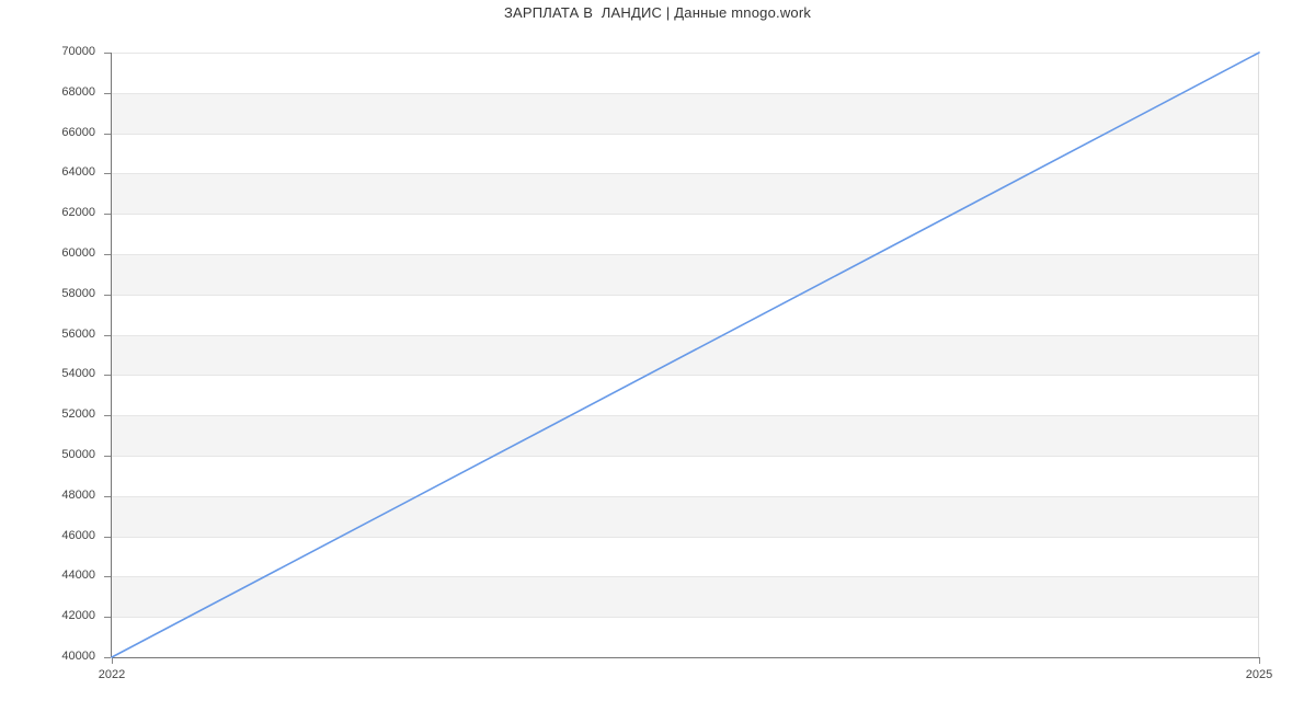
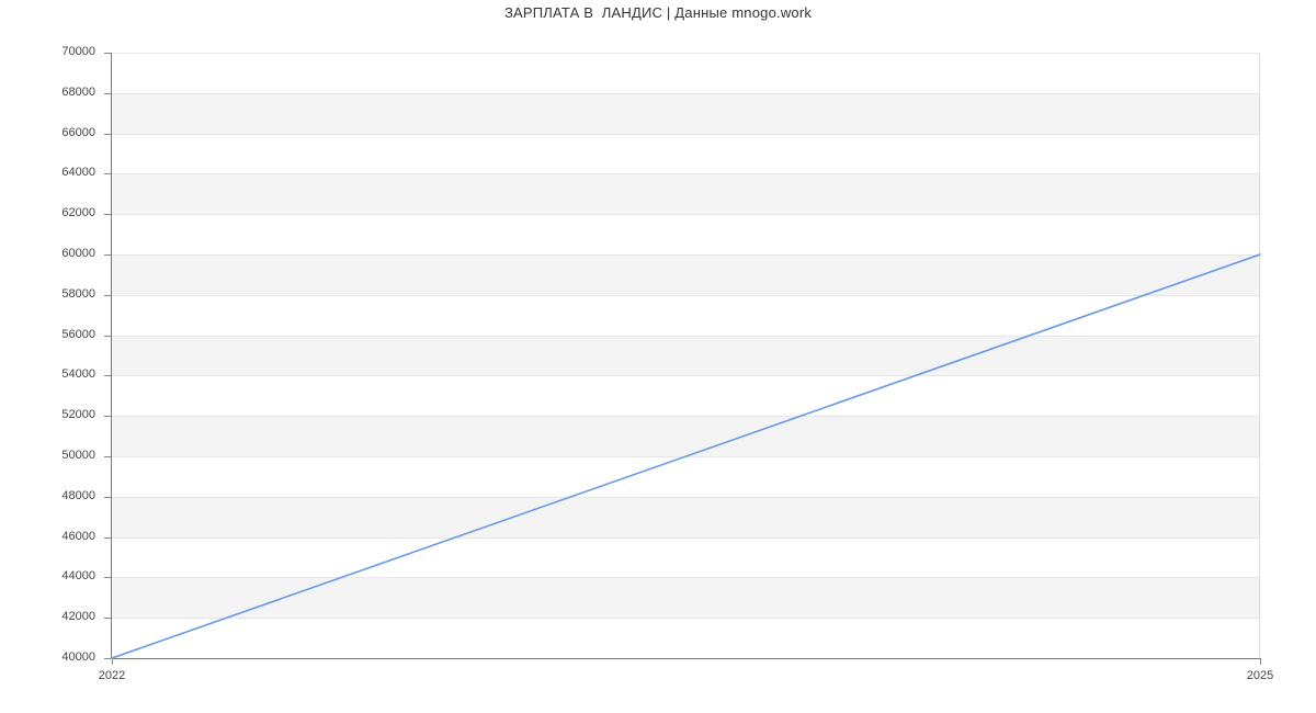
2025: 70000 -> 60000
